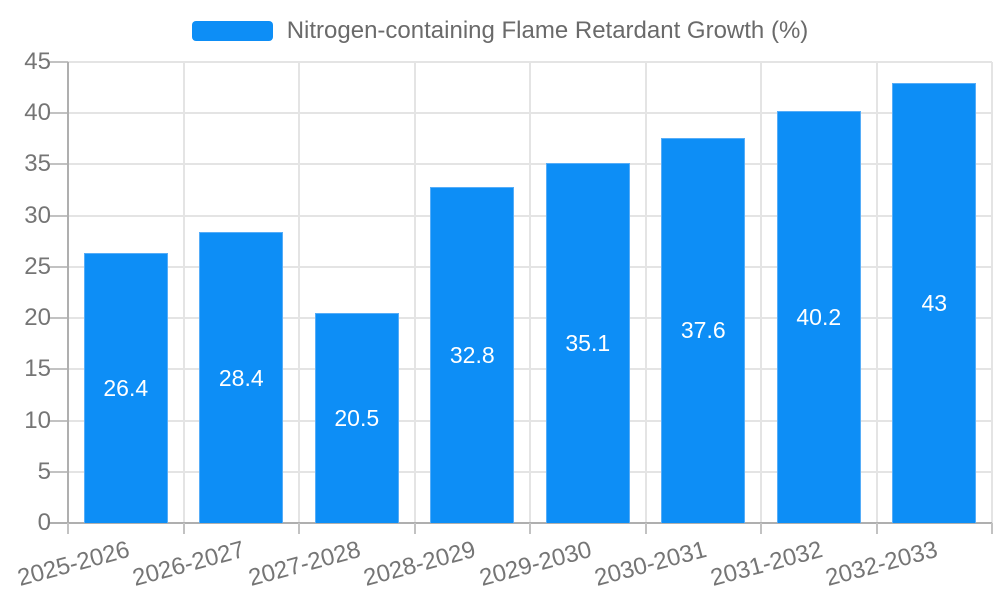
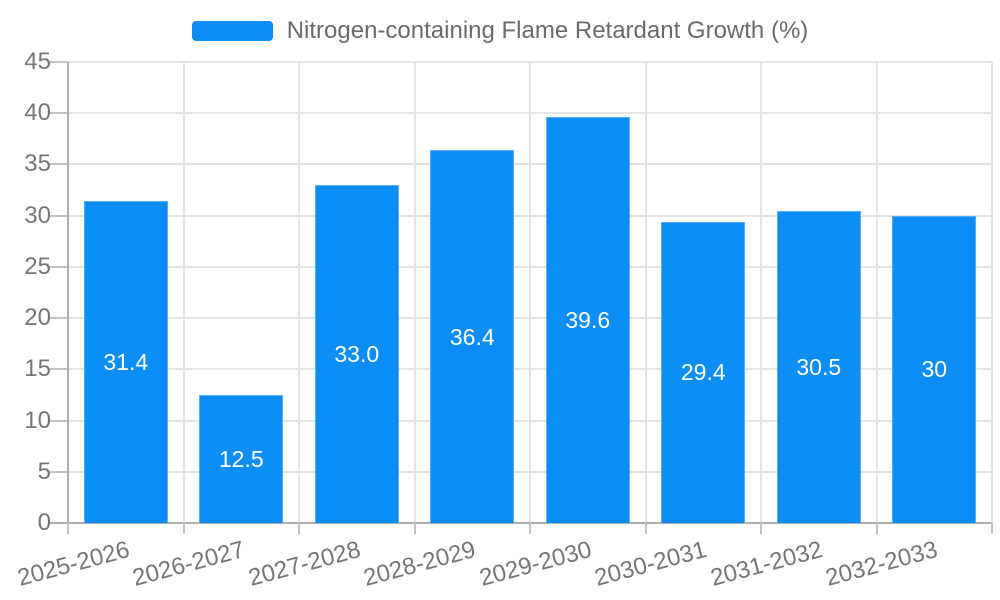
2025-2026: 26.4 -> 31.4
2026-2027: 28.4 -> 12.5
2027-2028: 20.5 -> 33.0
2028-2029: 32.8 -> 36.4
2029-2030: 35.1 -> 39.6
2030-2031: 37.6 -> 29.4
2031-2032: 40.2 -> 30.5
2032-2033: 43 -> 30
